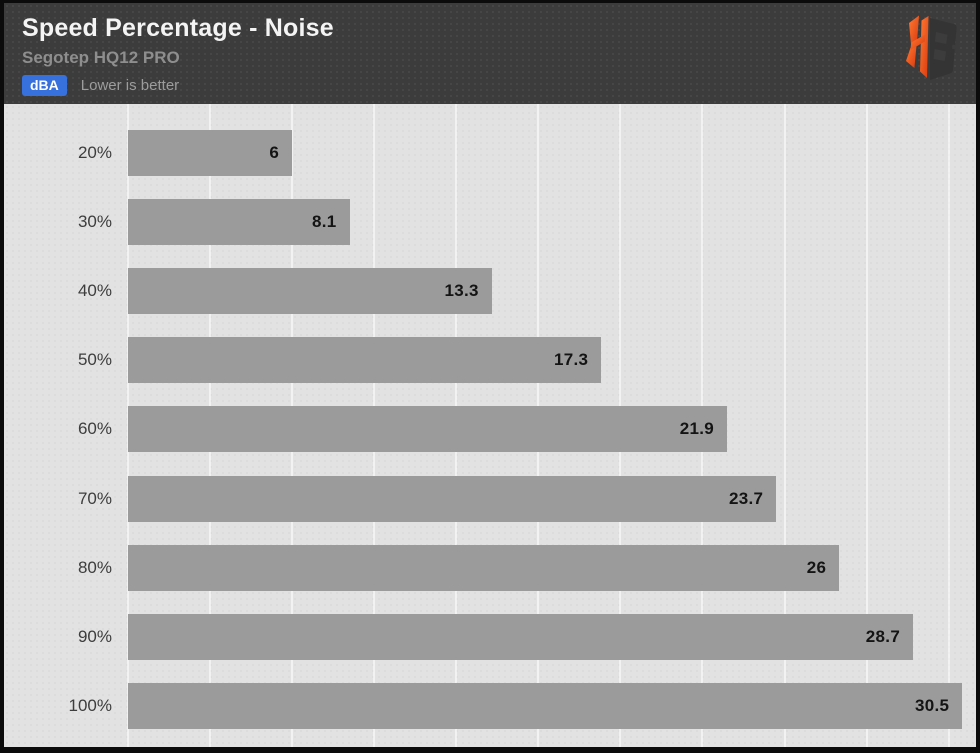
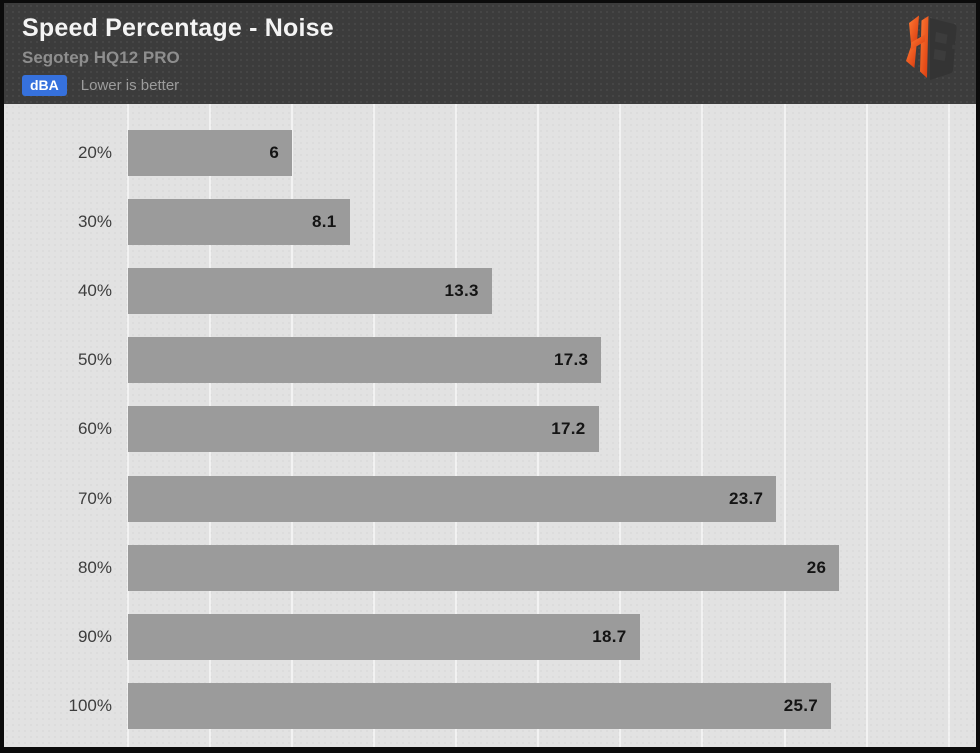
60%: 21.9 -> 17.2
90%: 28.7 -> 18.7
100%: 30.5 -> 25.7
